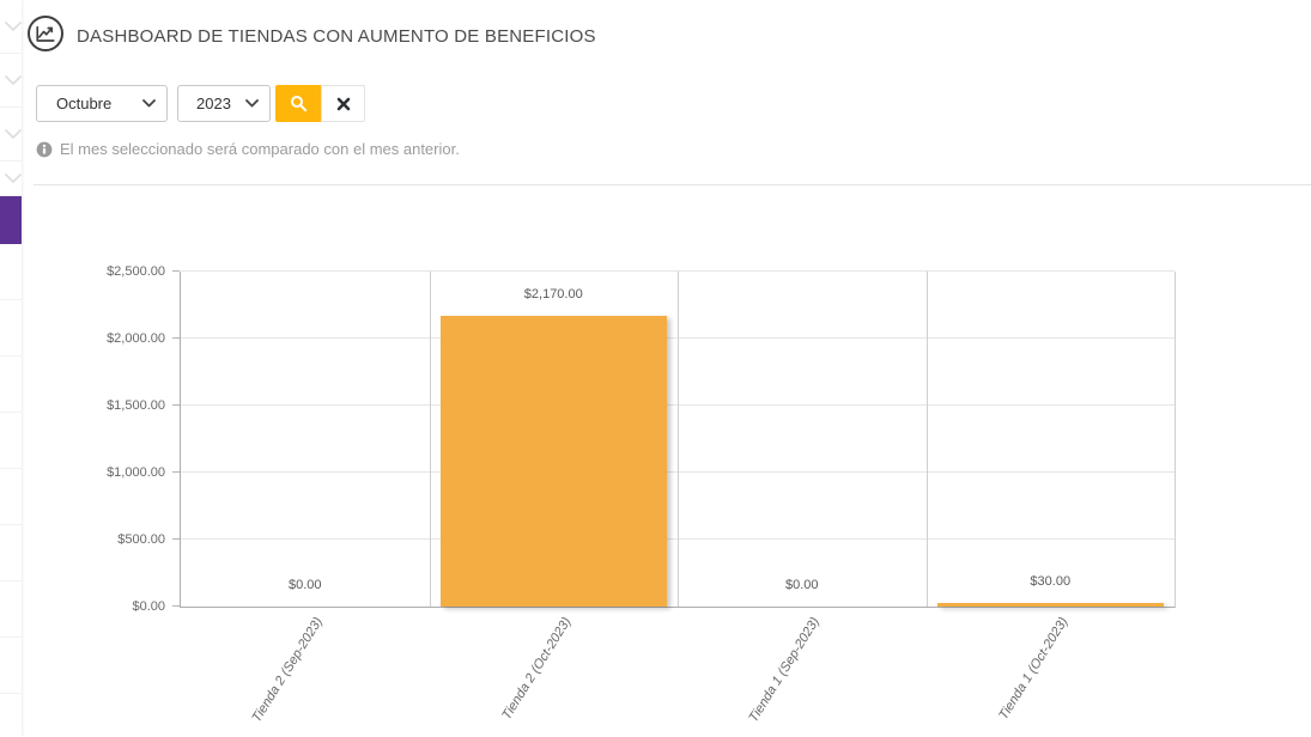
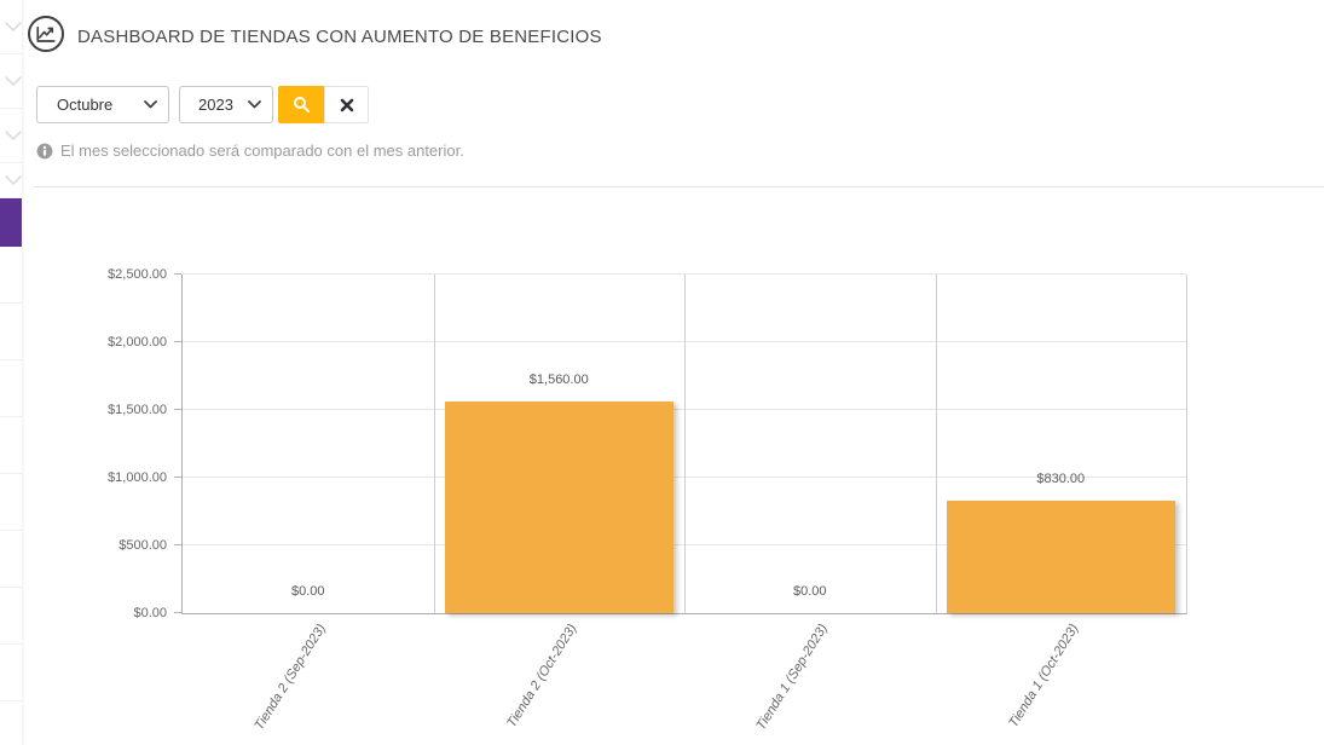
Tienda 2 (Oct-2023): $2,170.00 -> $1,560.00
Tienda 1 (Oct-2023): $30.00 -> $830.00
